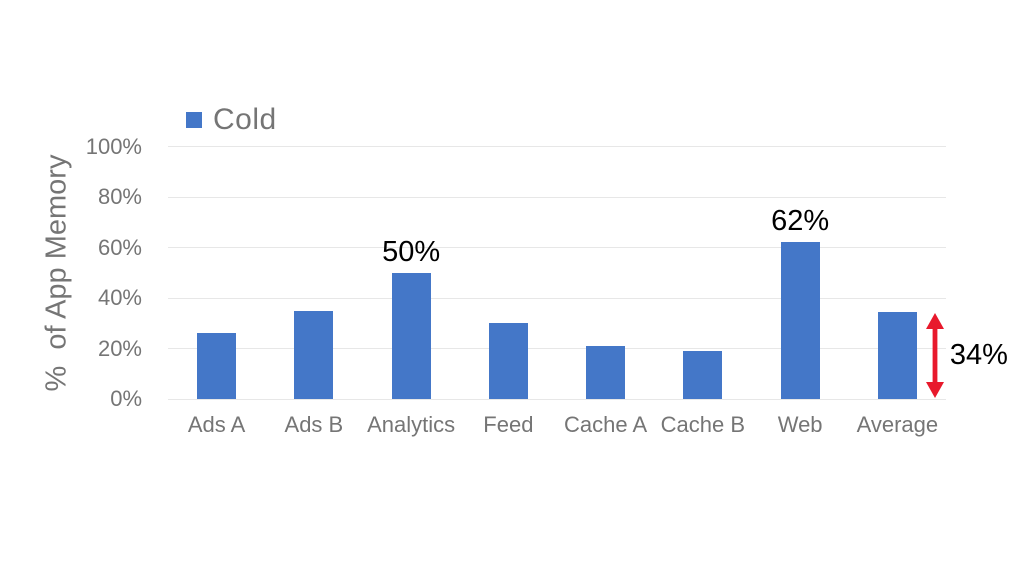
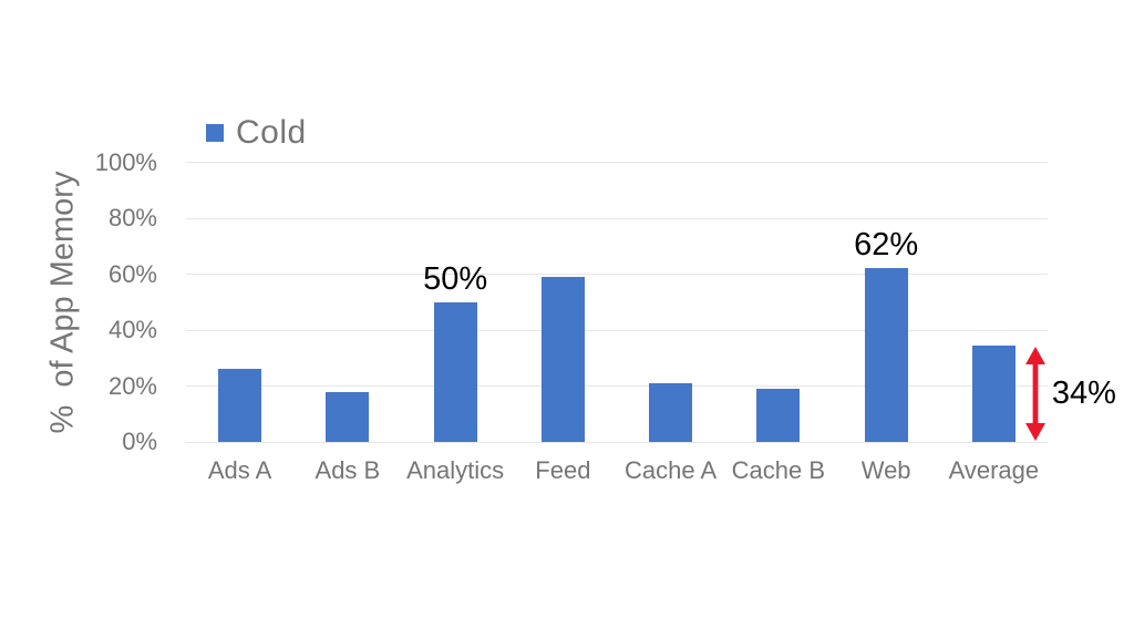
Ads B: 35% -> 18%
Feed: 30% -> 59%
